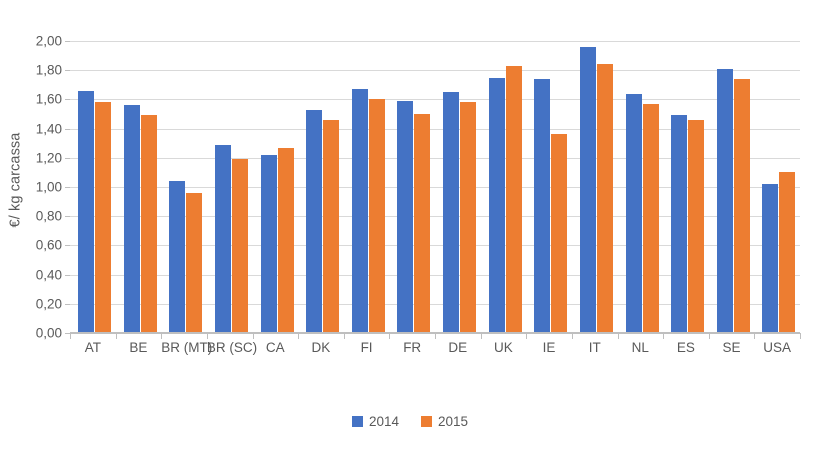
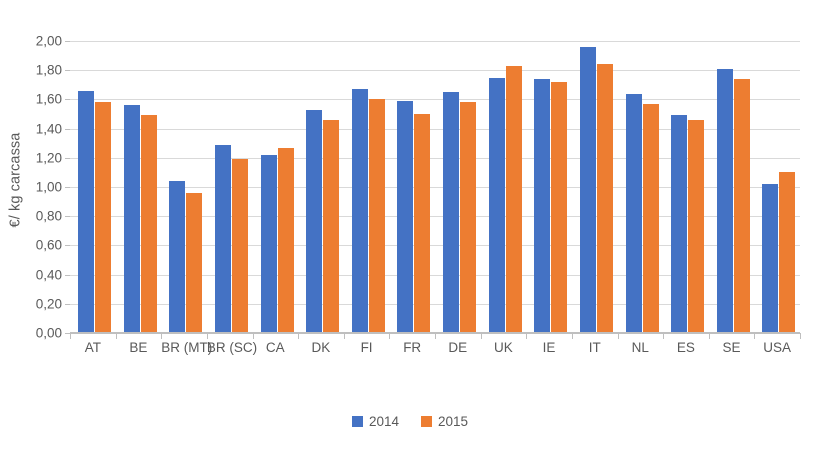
2015/IE: 1,36 -> 1,72
